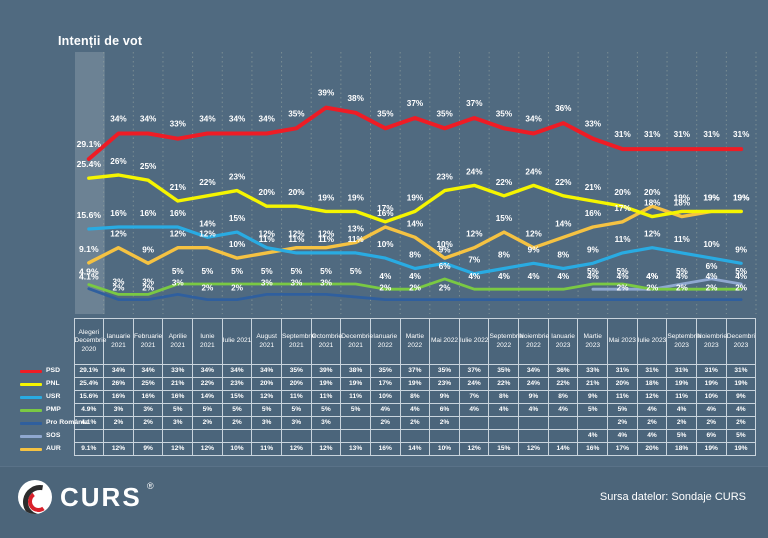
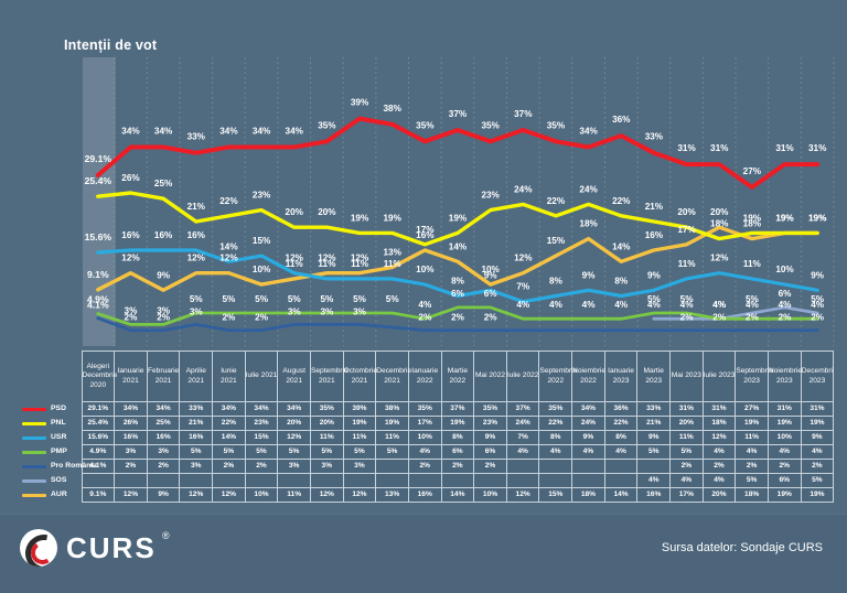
PMP/Martie 2022: 4% -> 6%
AUR/Noiembrie 2022: 12% -> 18%
PSD/Septembrie 2023: 31% -> 27%
